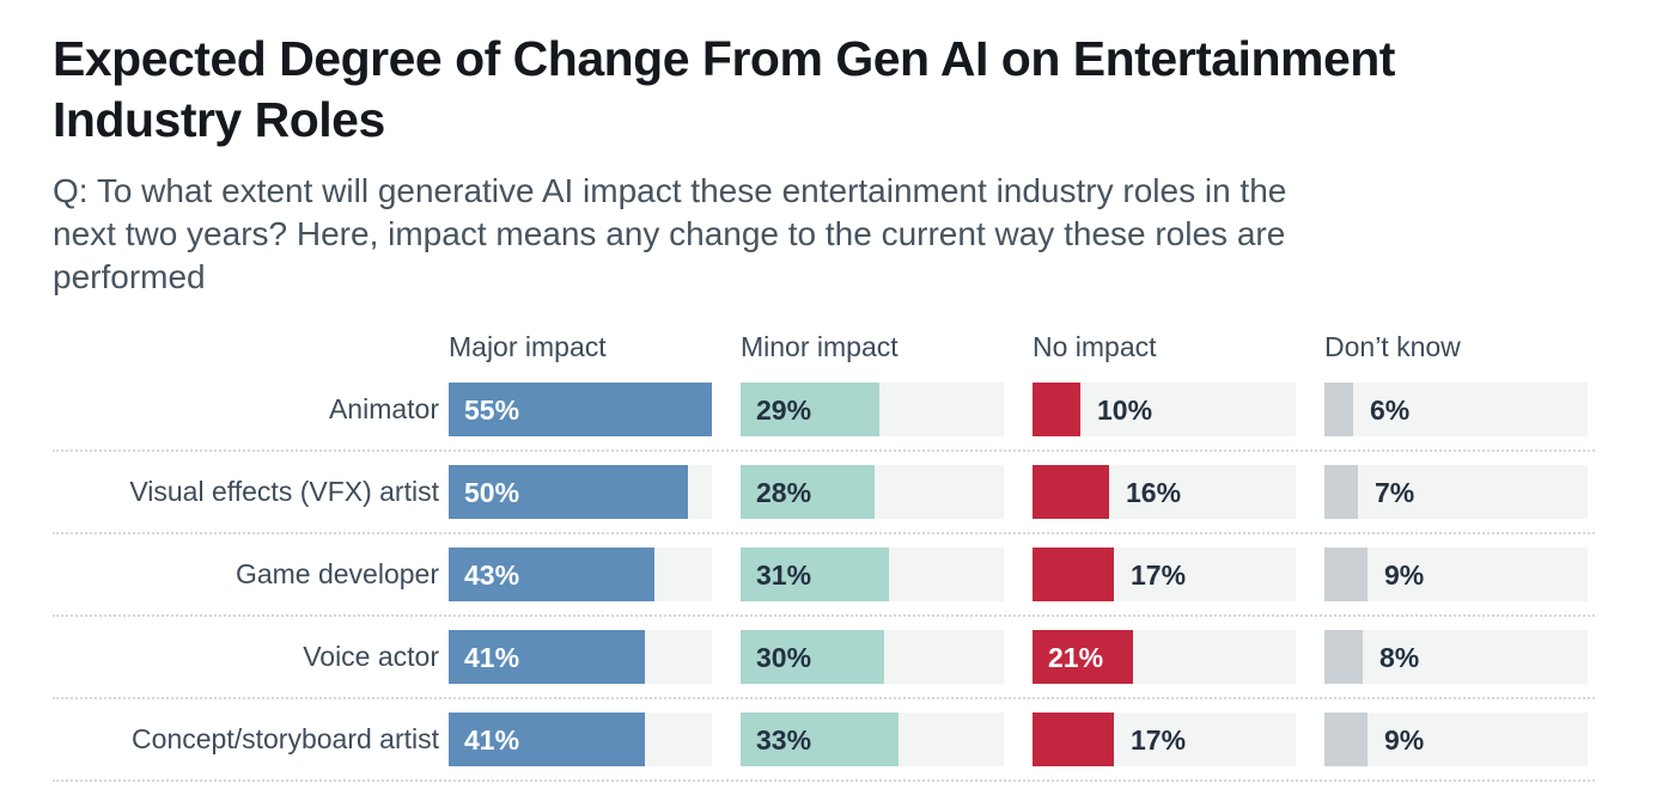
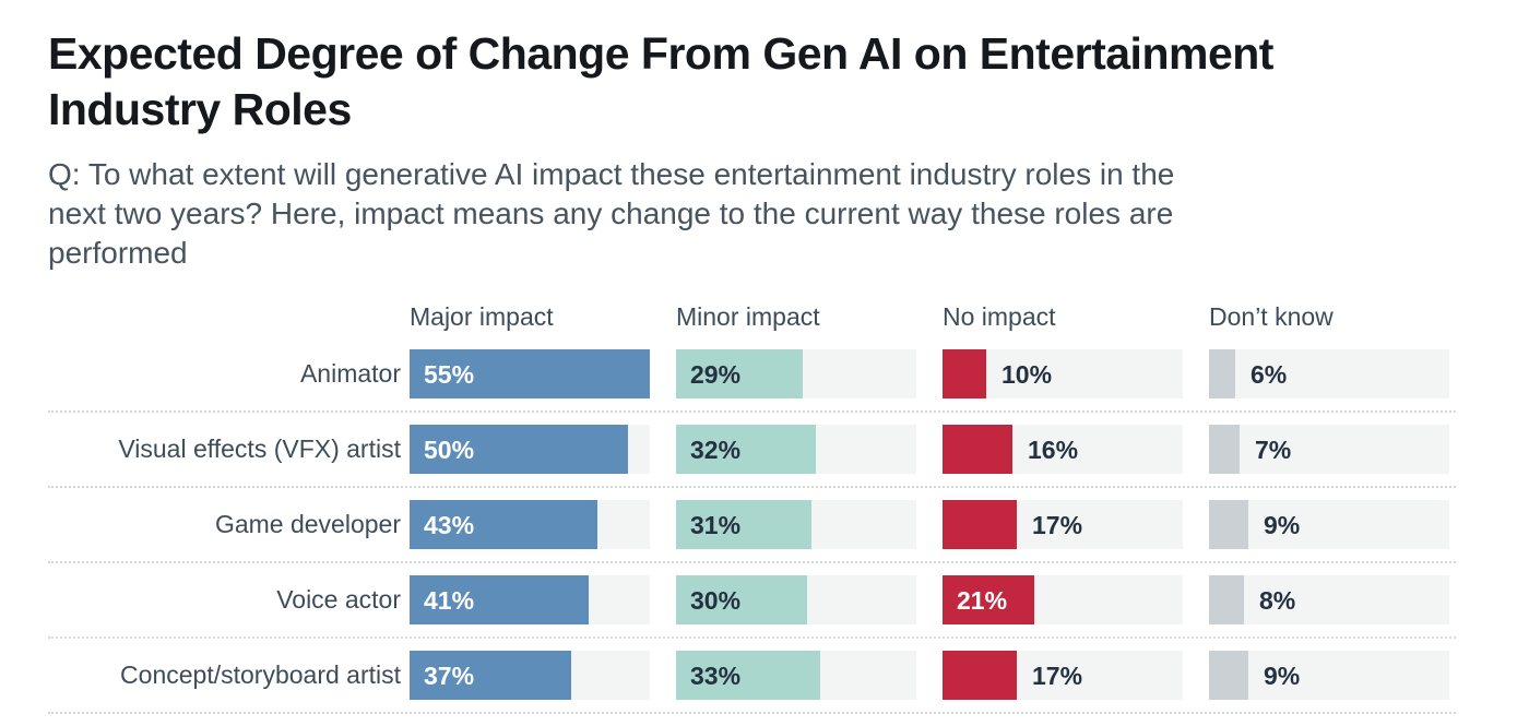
Minor impact/Visual effects (VFX) artist: 28% -> 32%
Major impact/Concept/storyboard artist: 41% -> 37%
